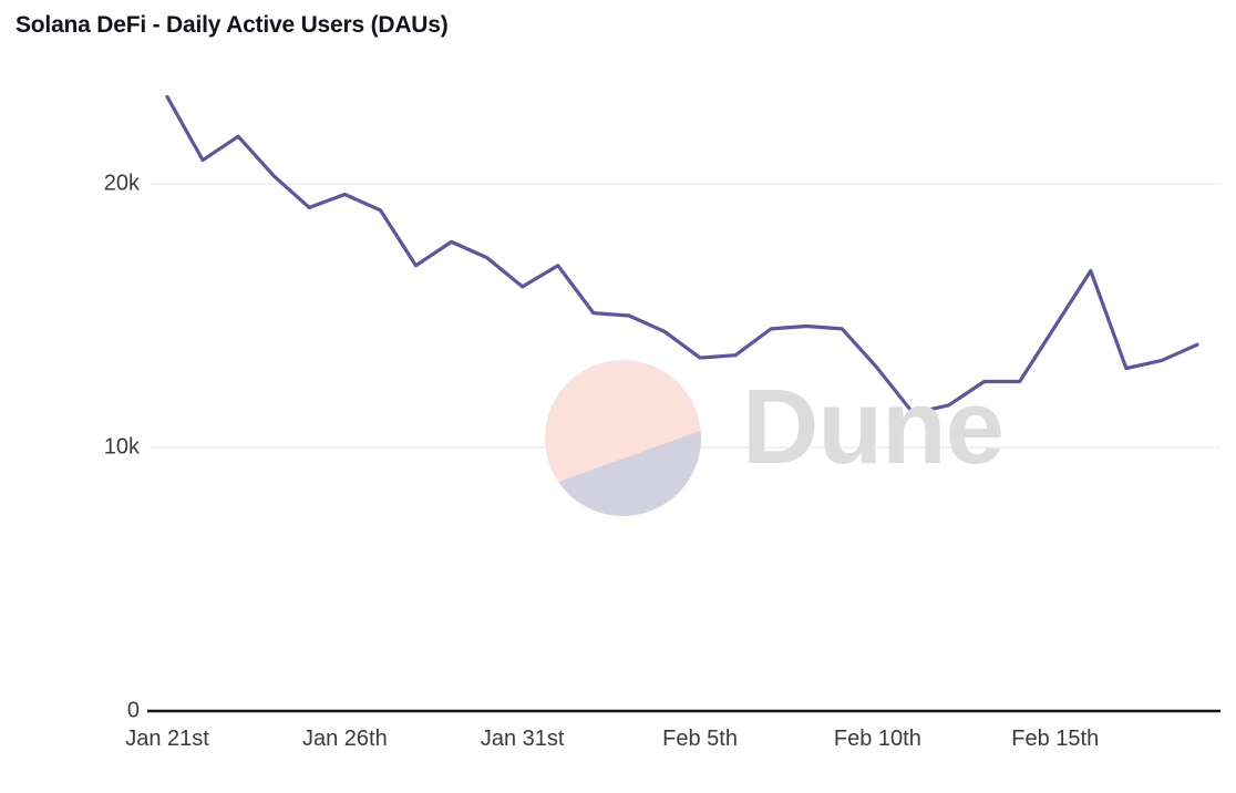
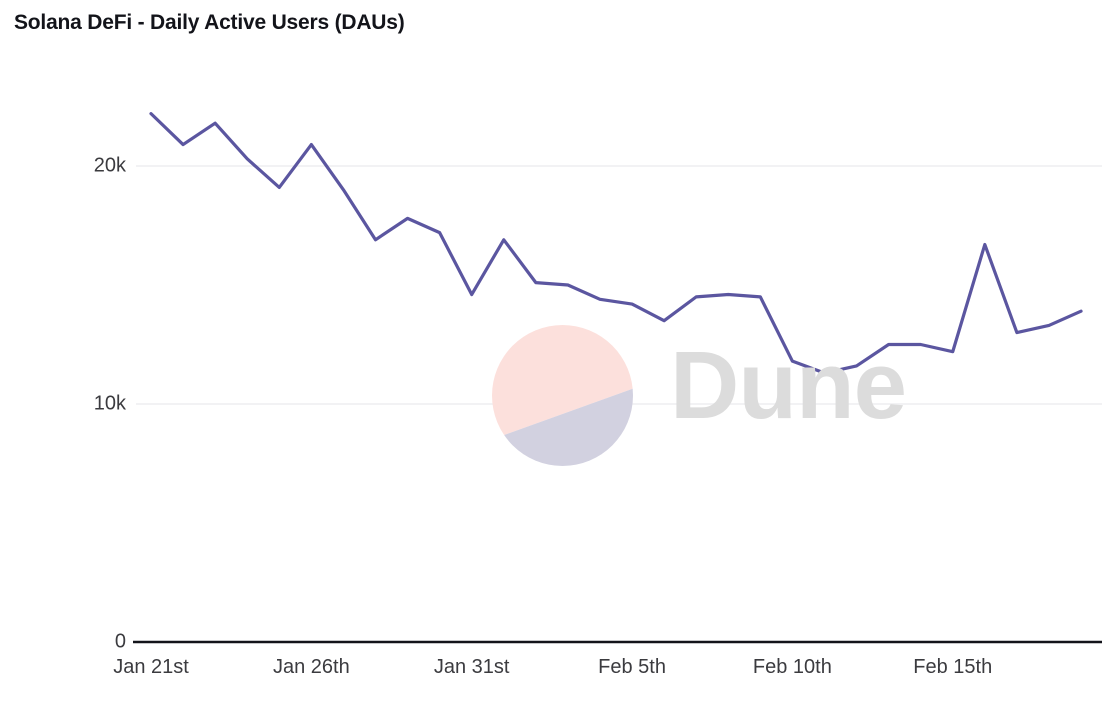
Jan 21st: 23.3k -> 22.2k
Jan 26th: 19.6k -> 20.9k
Jan 31st: 16.1k -> 14.6k
Feb 5th: 13.4k -> 14.2k
Feb 10th: 13.0k -> 11.8k
Feb 15th: 14.6k -> 12.2k
